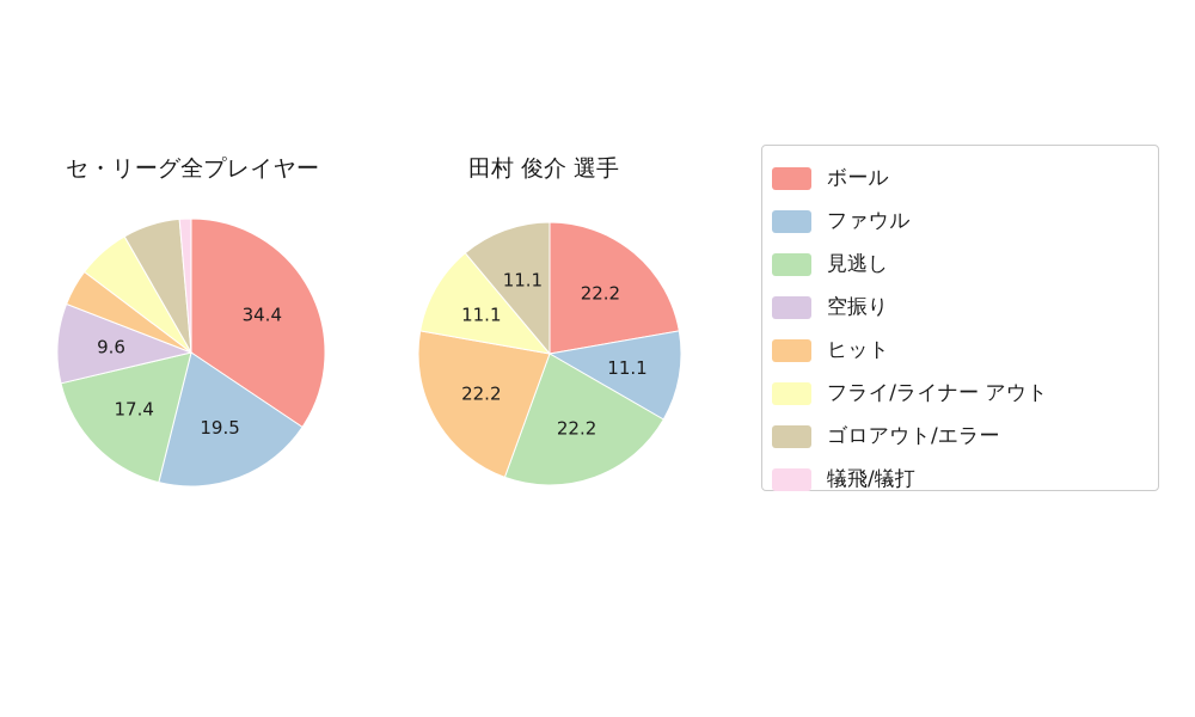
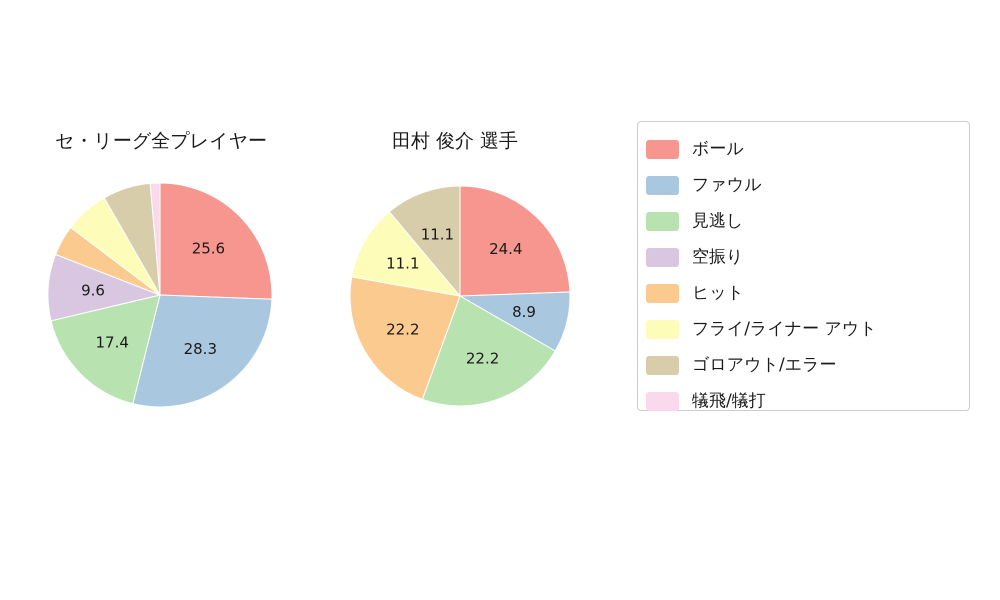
セ・リーグ全プレイヤー/ボール: 34.4 -> 25.6
セ・リーグ全プレイヤー/ファウル: 19.5 -> 28.3
田村 俊介 選手/ボール: 22.2 -> 24.4
田村 俊介 選手/ファウル: 11.1 -> 8.9
